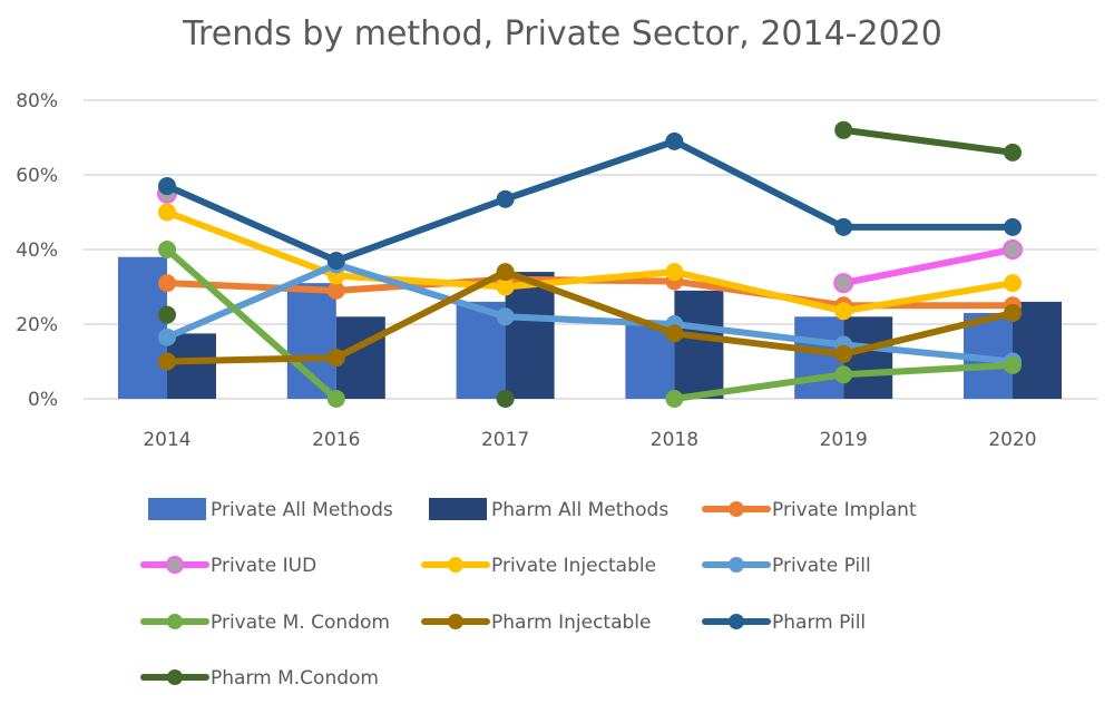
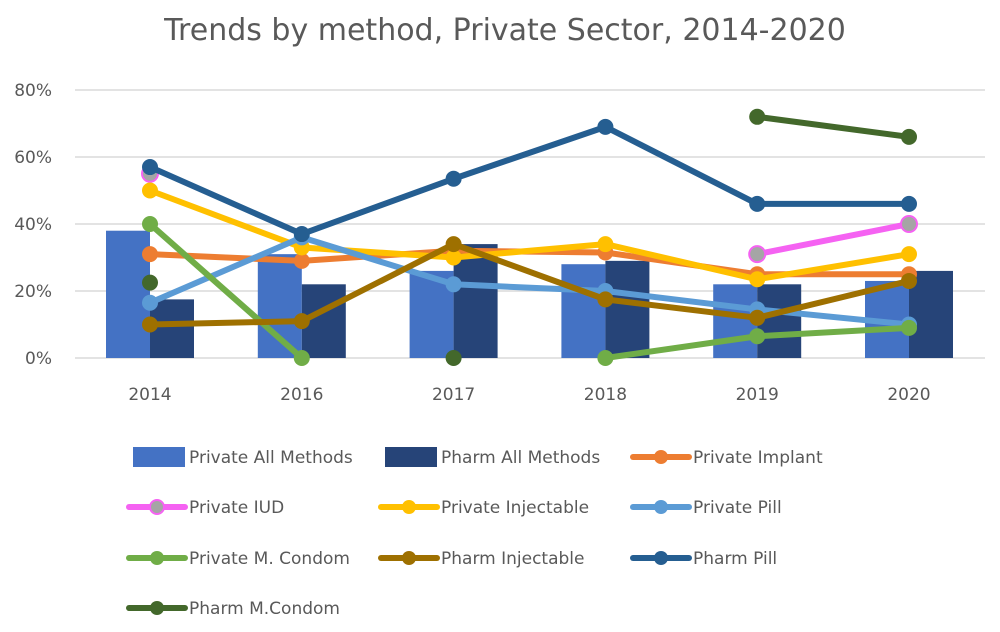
Private All Methods/2018: 20% -> 28%
